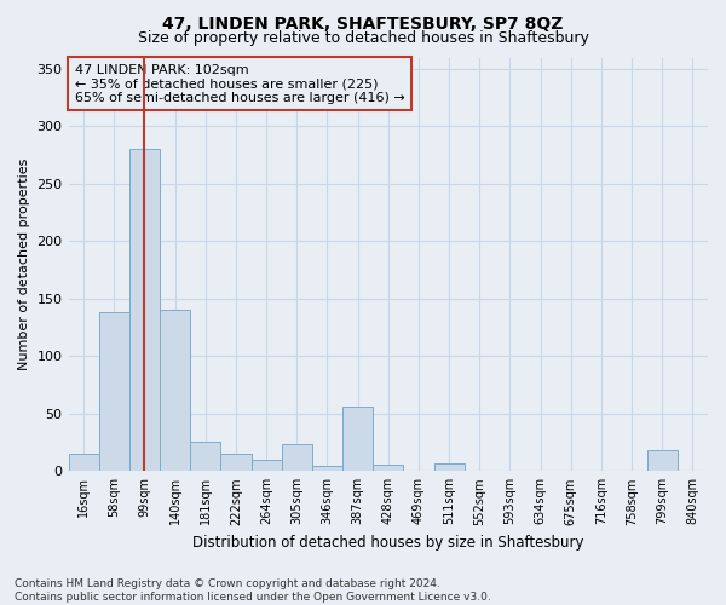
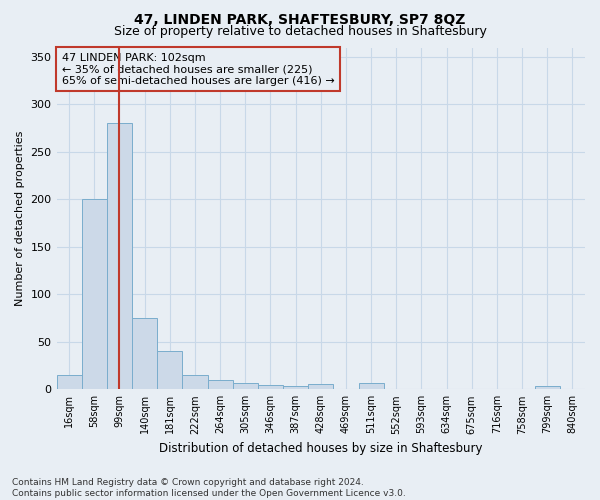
58sqm: 138 -> 200
140sqm: 140 -> 75
181sqm: 26 -> 40
305sqm: 24 -> 7
387sqm: 56 -> 3
799sqm: 18 -> 3
